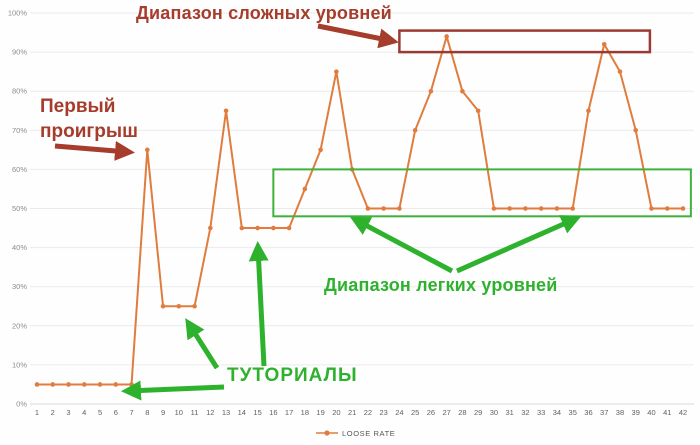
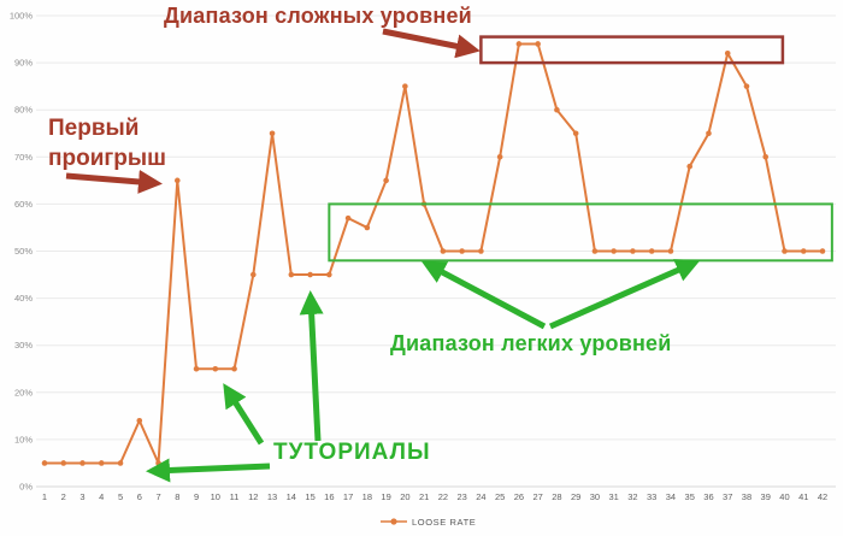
6: 5% -> 14%
17: 45% -> 57%
26: 80% -> 94%
35: 50% -> 68%
